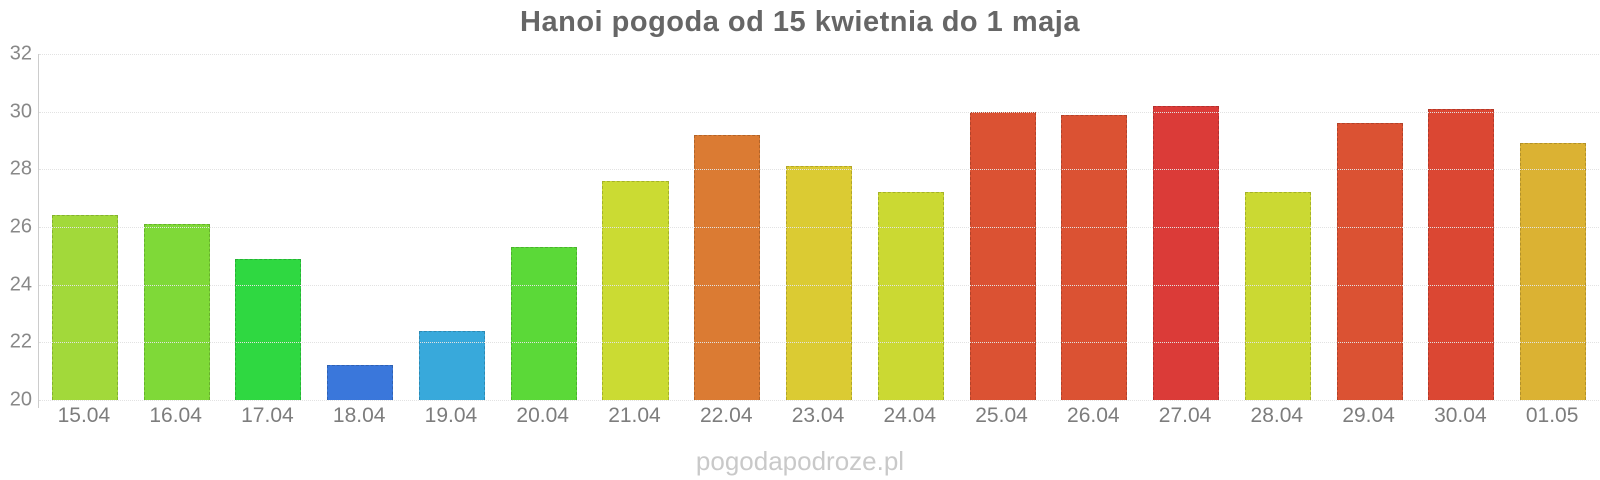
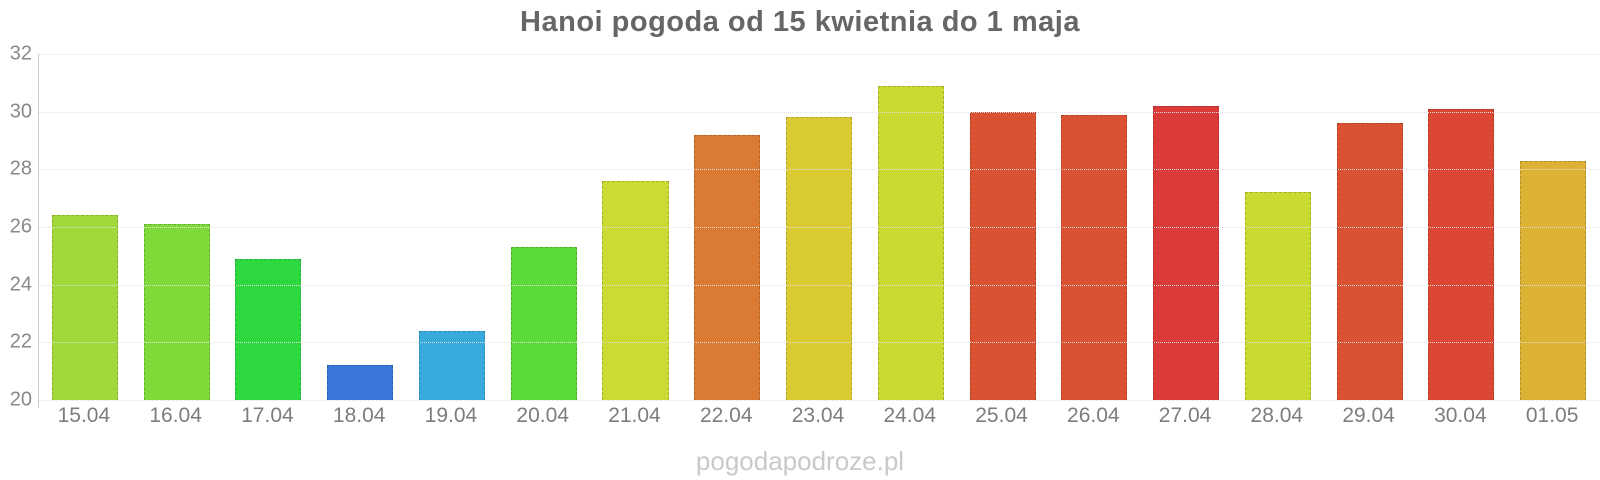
23.04: 28.1 -> 29.8
24.04: 27.2 -> 30.9
01.05: 28.9 -> 28.3
